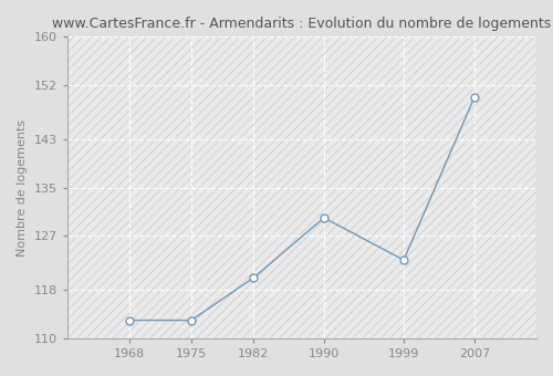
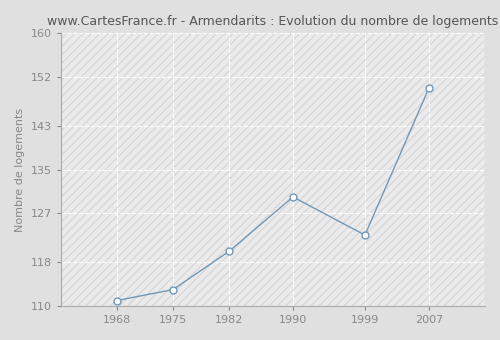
1968: 113 -> 111
